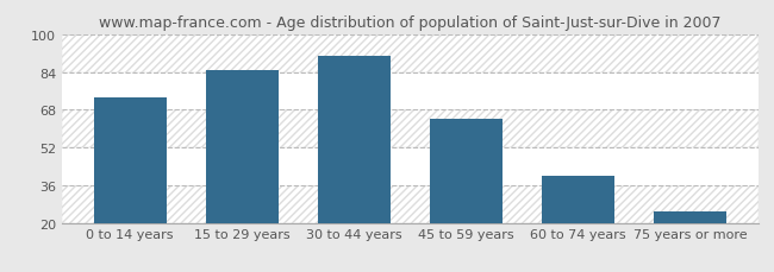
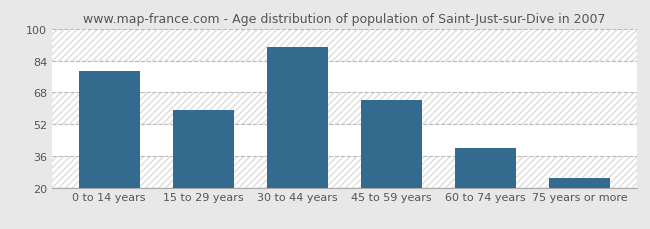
0 to 14 years: 73 -> 79
15 to 29 years: 85 -> 59
